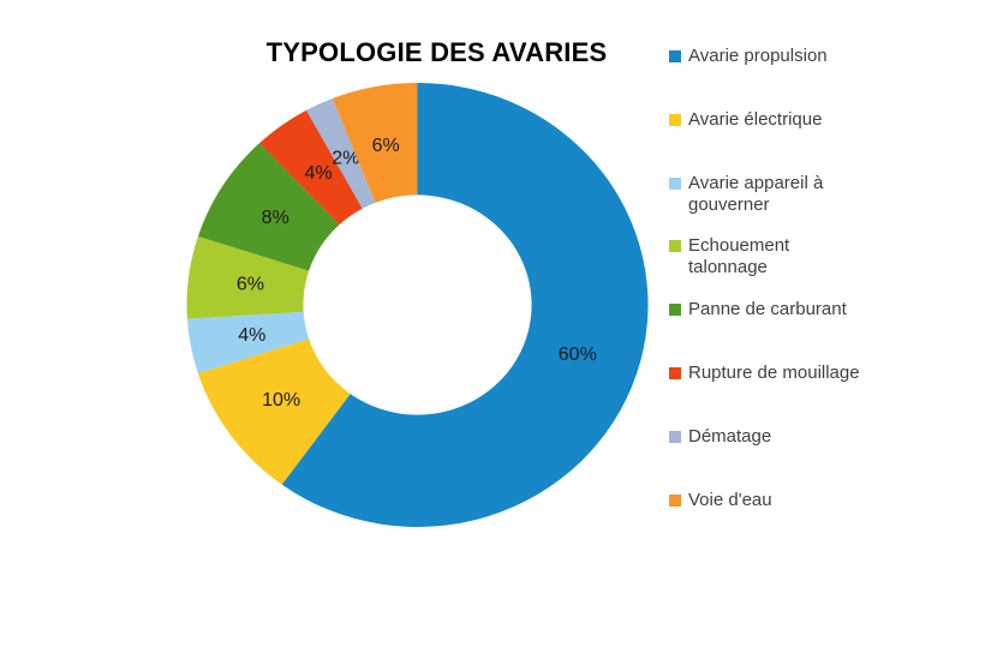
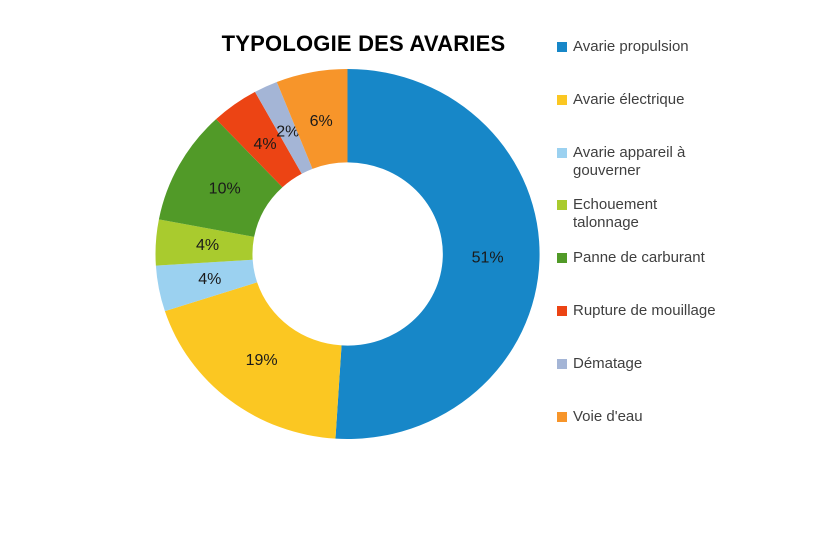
Avarie propulsion: 60% -> 51%
Avarie électrique: 10% -> 19%
Echouement talonnage: 6% -> 4%
Panne de carburant: 8% -> 10%
